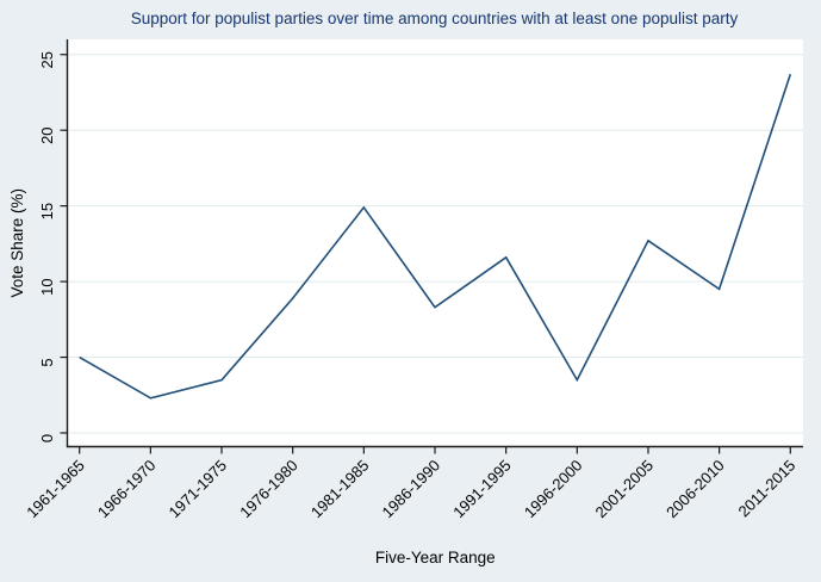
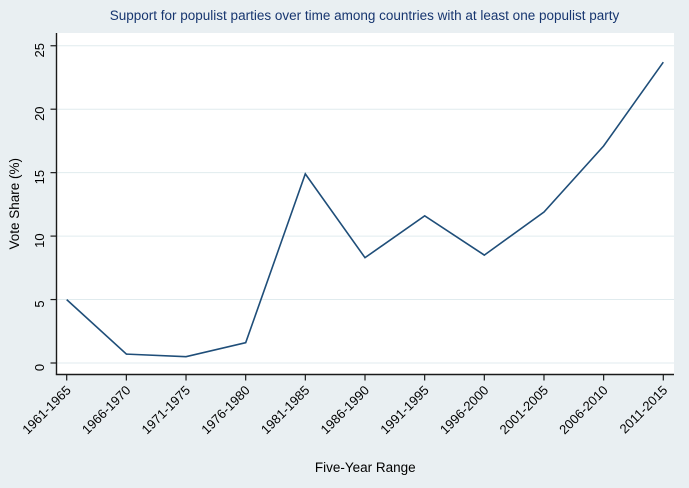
1966-1970: 2.3 -> 0.7
1971-1975: 3.5 -> 0.5
1976-1980: 8.9 -> 1.6
1996-2000: 3.5 -> 8.5
2001-2005: 12.7 -> 11.9
2006-2010: 9.5 -> 17.1
